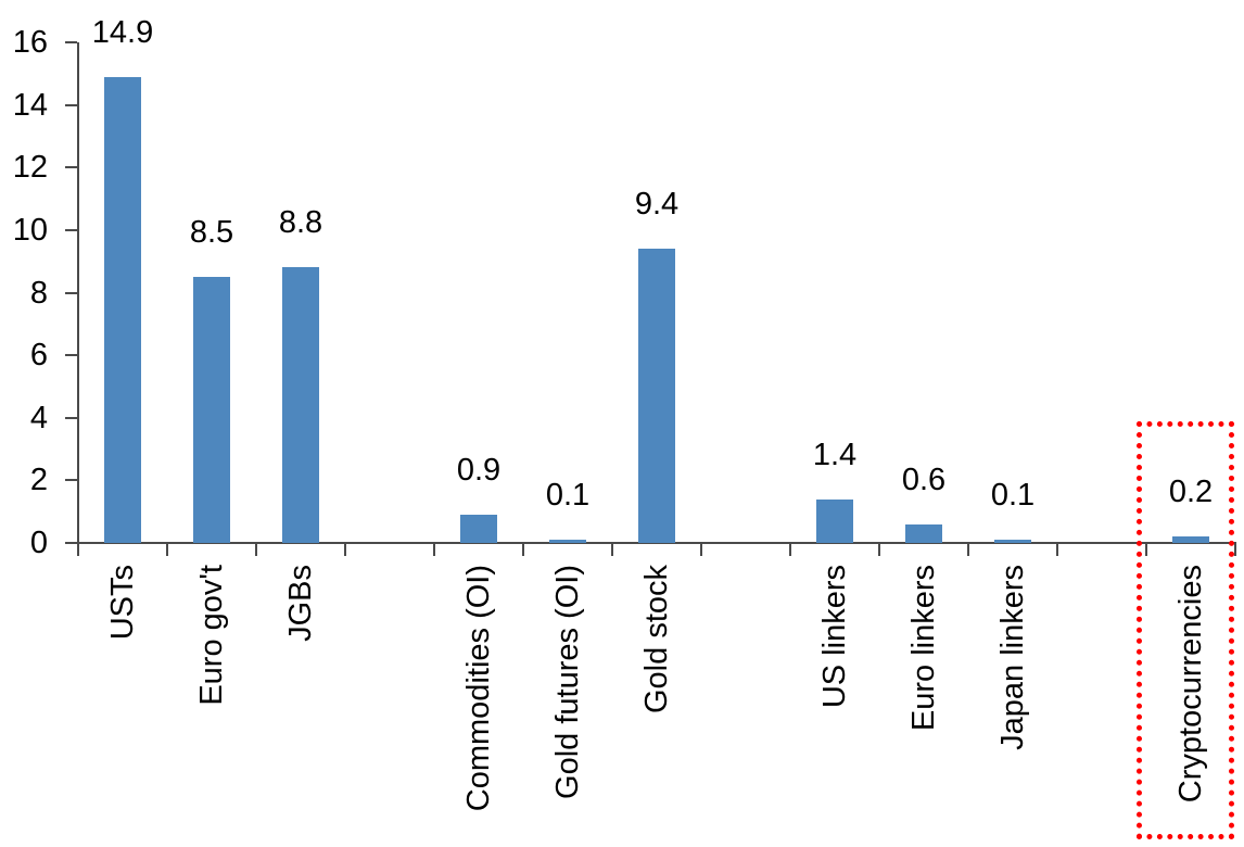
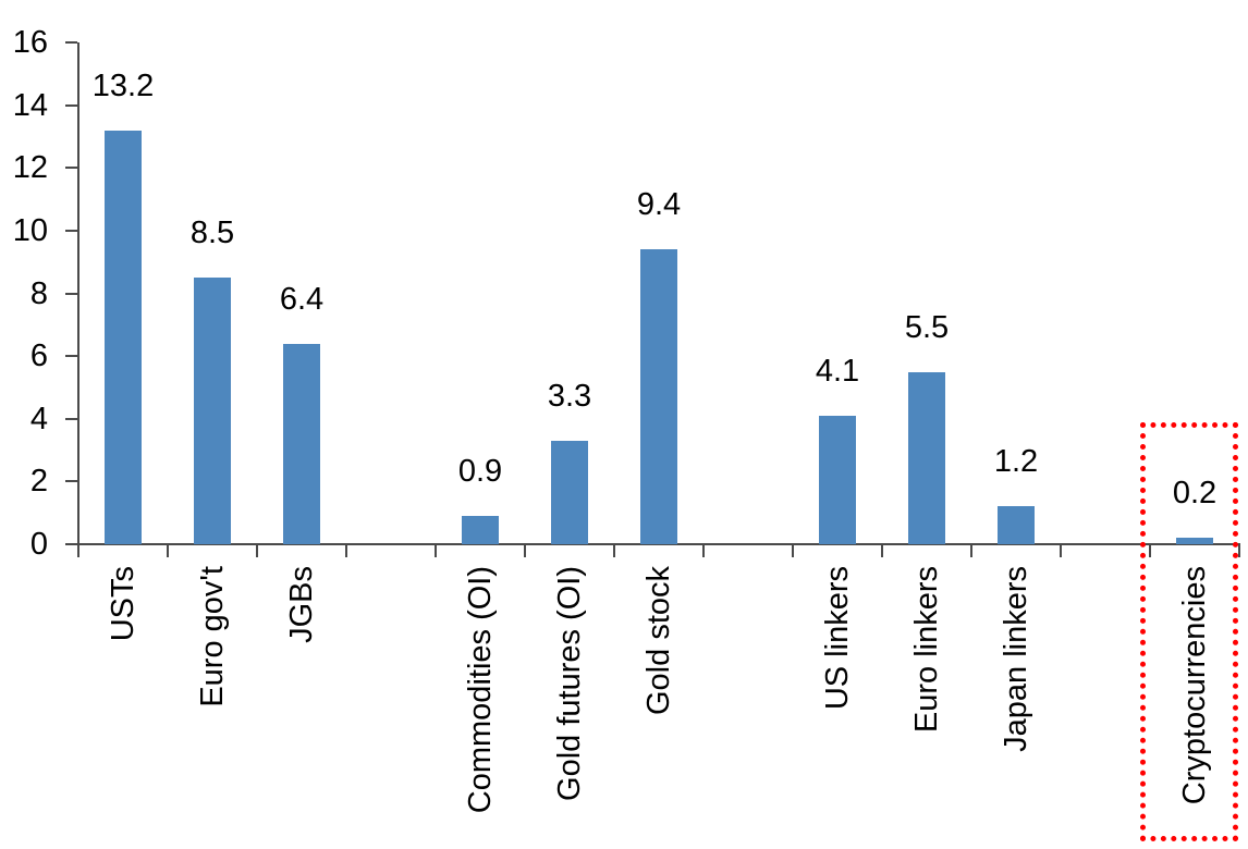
USTs: 14.9 -> 13.2
JGBs: 8.8 -> 6.4
Gold futures (OI): 0.1 -> 3.3
US linkers: 1.4 -> 4.1
Euro linkers: 0.6 -> 5.5
Japan linkers: 0.1 -> 1.2
